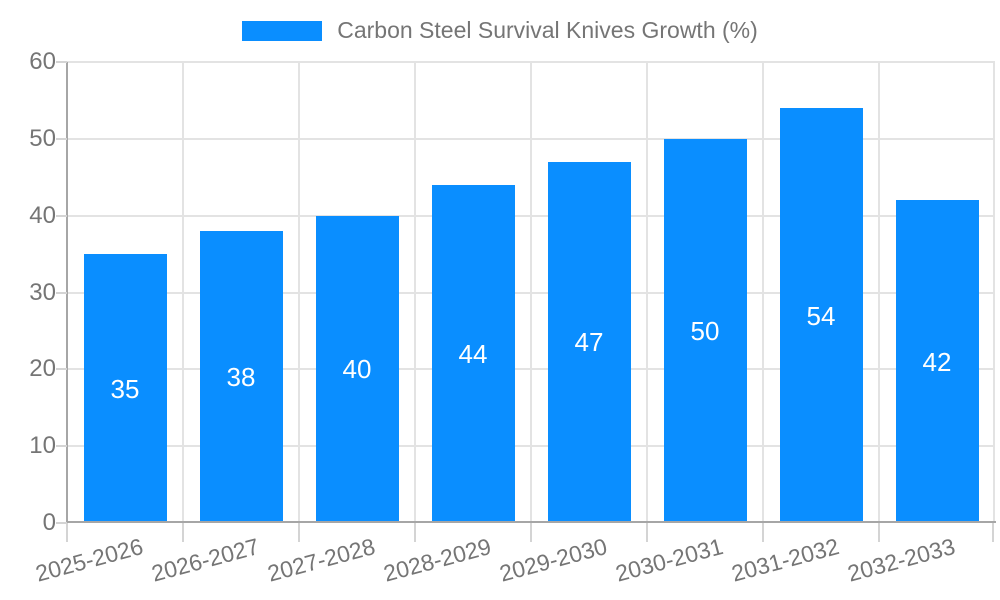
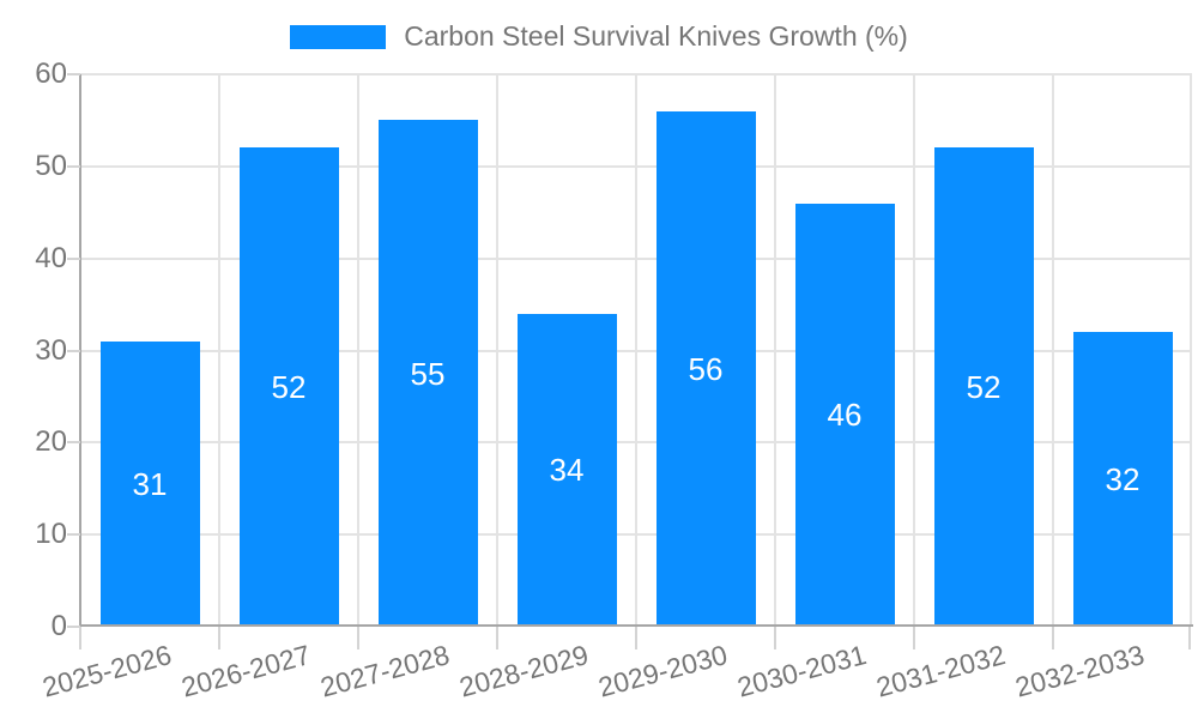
2025-2026: 35 -> 31
2026-2027: 38 -> 52
2027-2028: 40 -> 55
2028-2029: 44 -> 34
2029-2030: 47 -> 56
2030-2031: 50 -> 46
2031-2032: 54 -> 52
2032-2033: 42 -> 32
